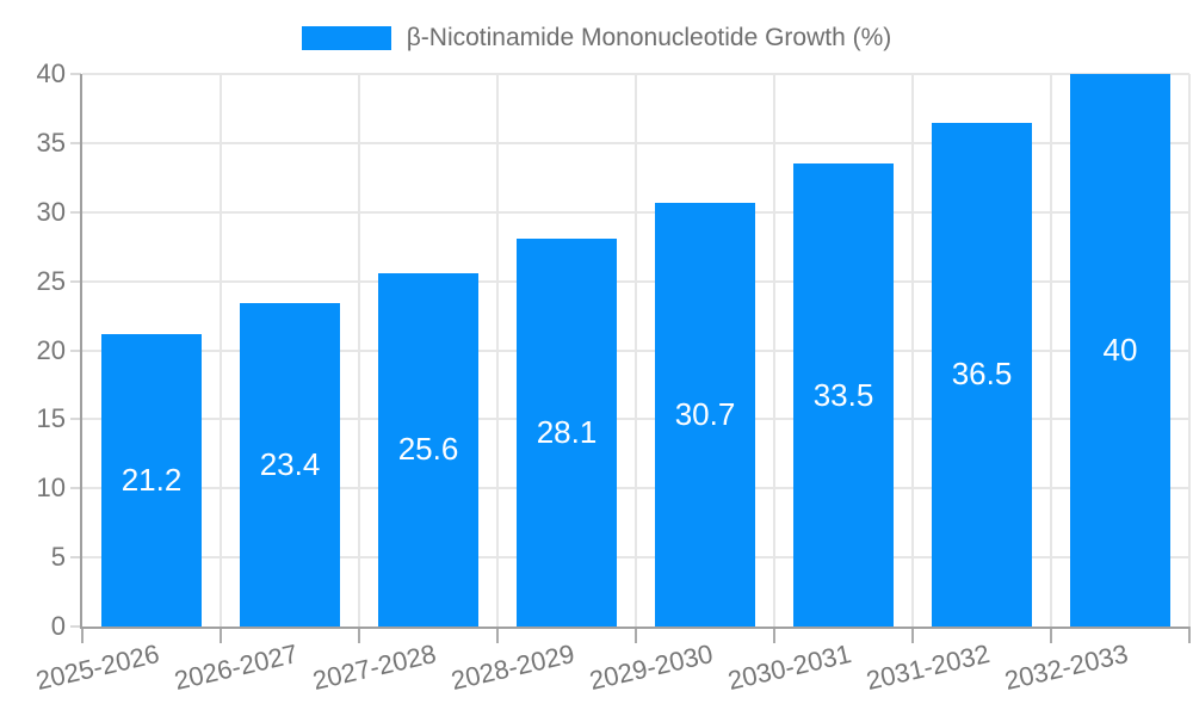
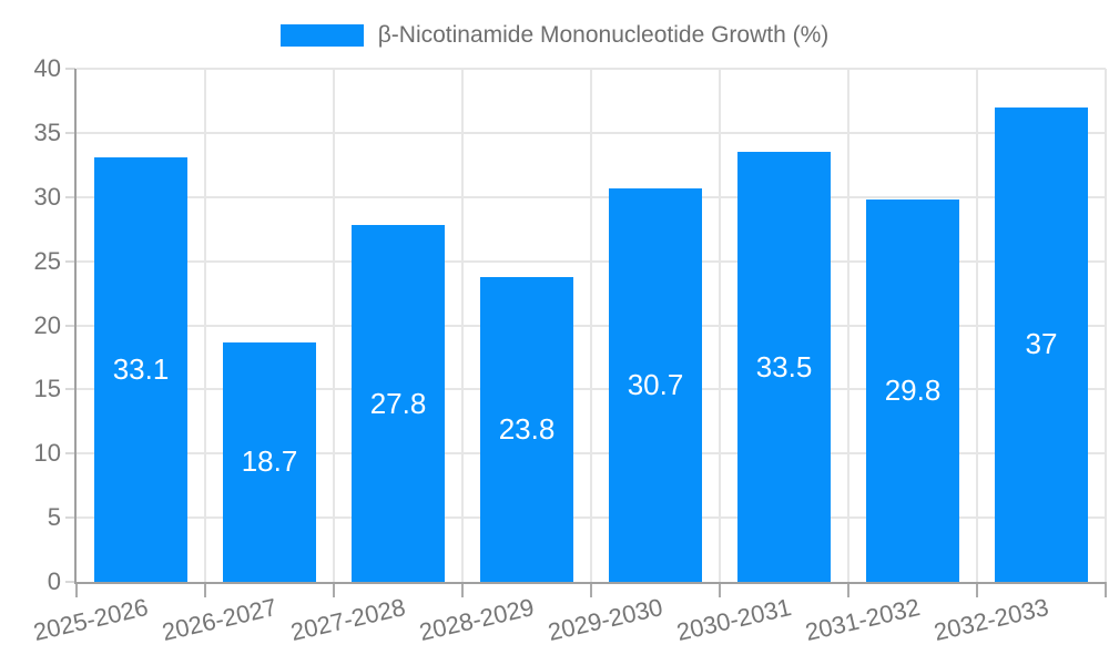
2025-2026: 21.2 -> 33.1
2026-2027: 23.4 -> 18.7
2027-2028: 25.6 -> 27.8
2028-2029: 28.1 -> 23.8
2031-2032: 36.5 -> 29.8
2032-2033: 40 -> 37
